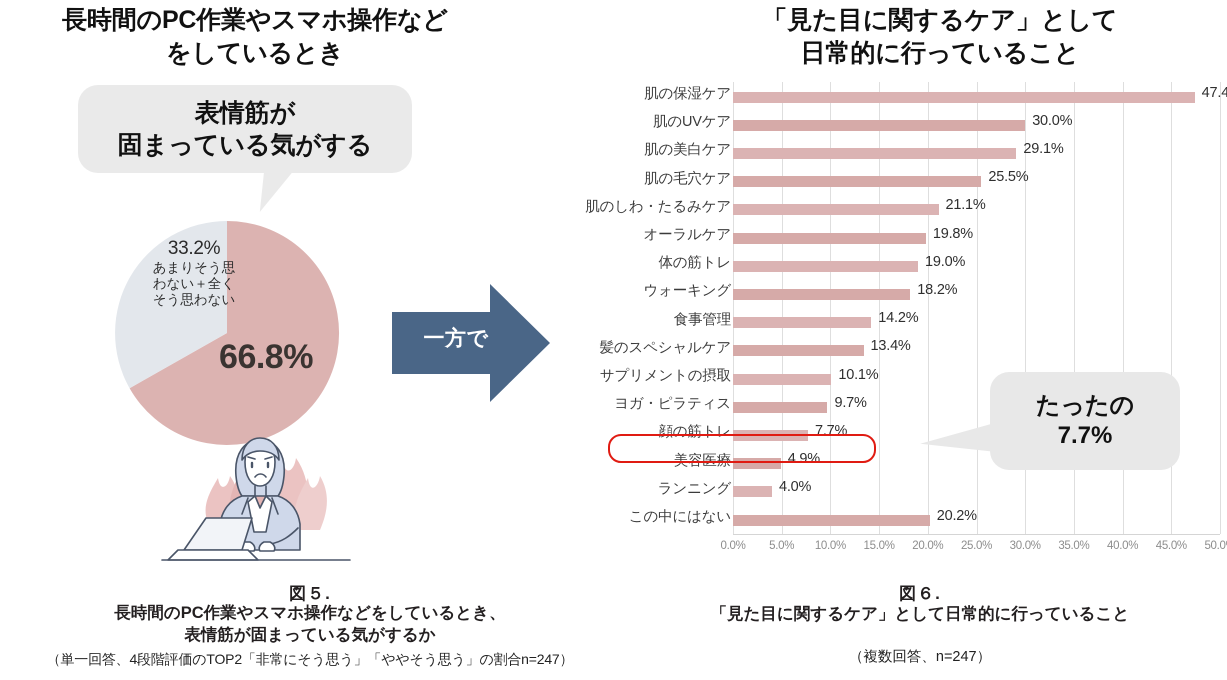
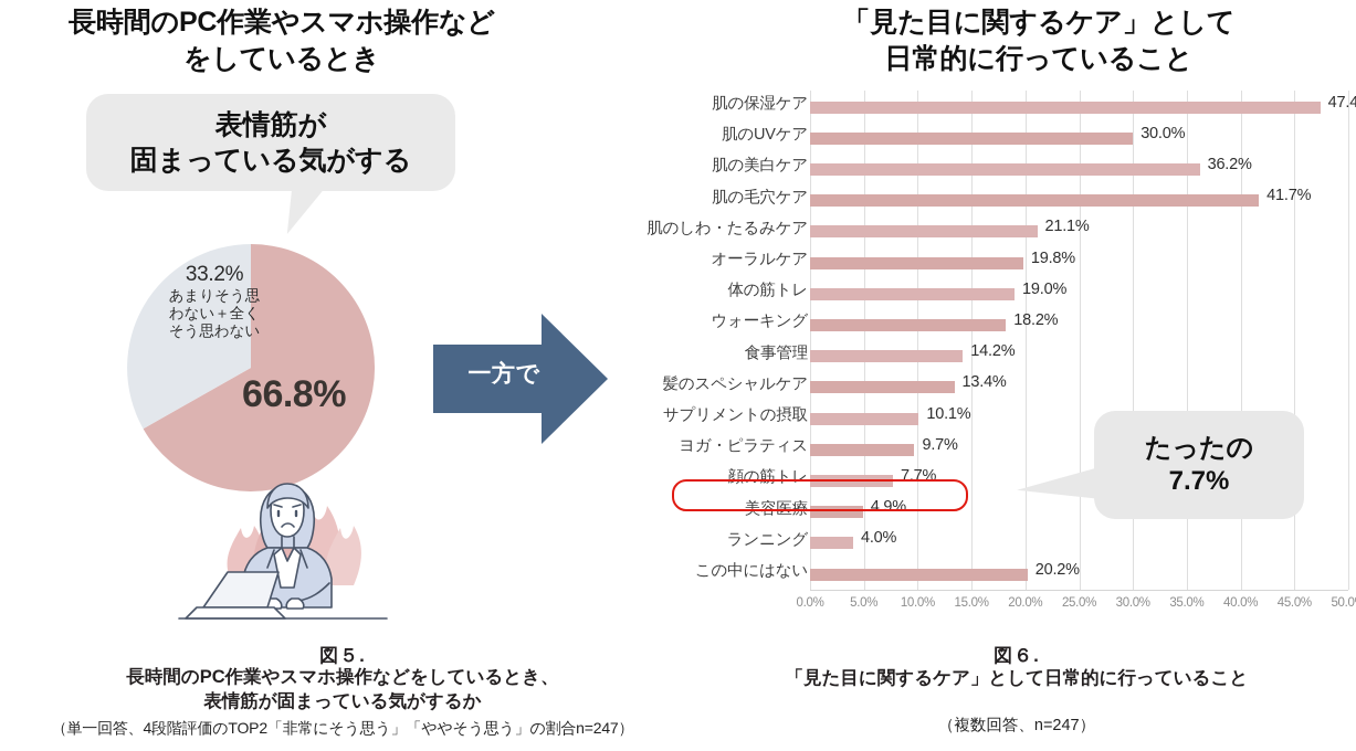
肌の美白ケア: 29.1% -> 36.2%
肌の毛穴ケア: 25.5% -> 41.7%
